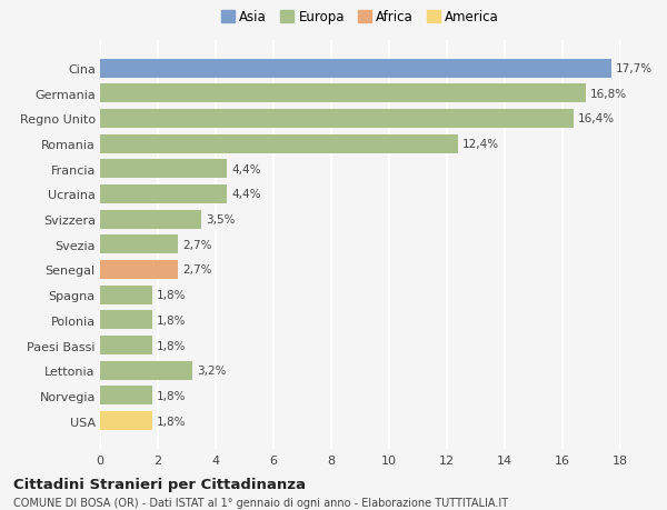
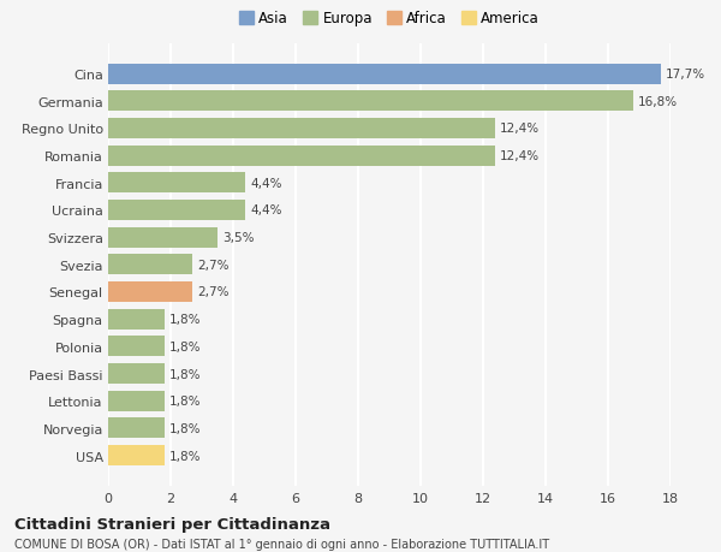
Regno Unito: 16,4% -> 12,4%
Lettonia: 3,2% -> 1,8%
